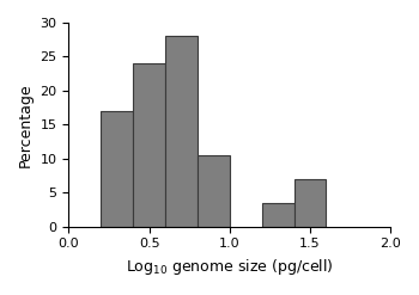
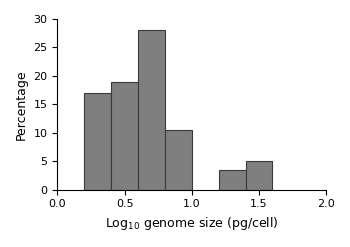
0.5: 24.0 -> 19.0
1.5: 7.0 -> 5.0
